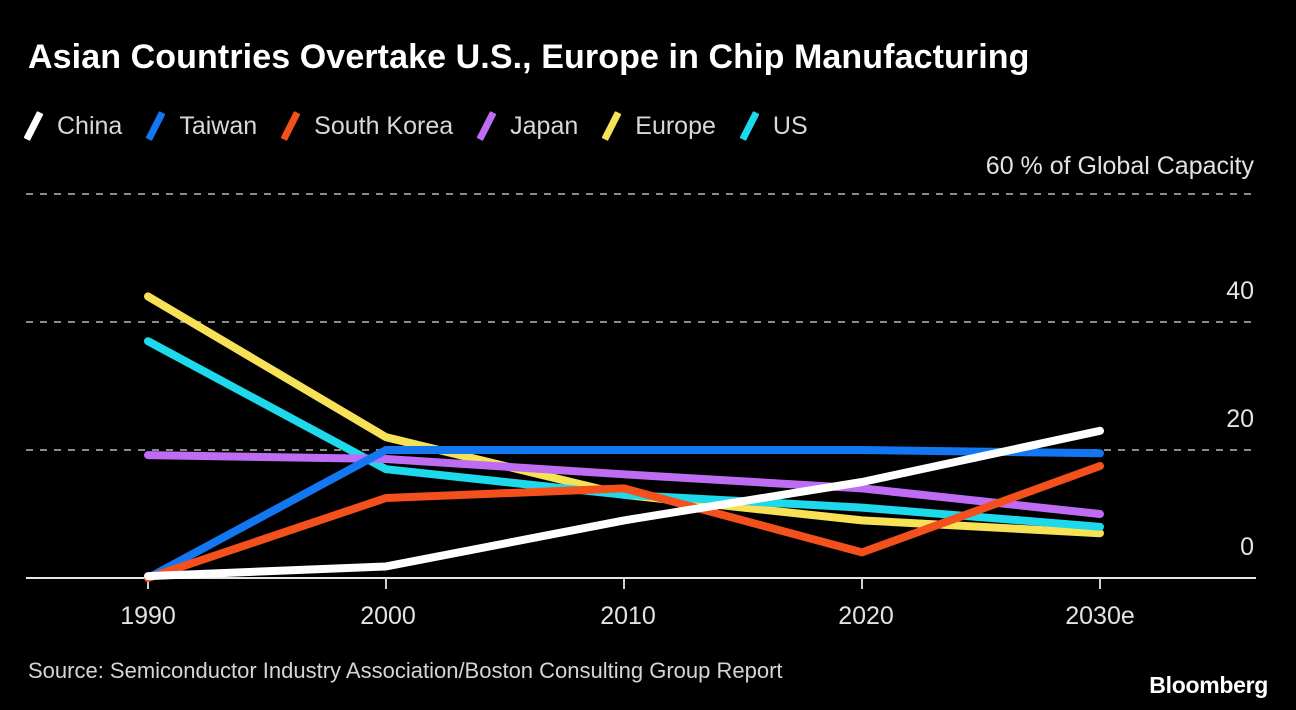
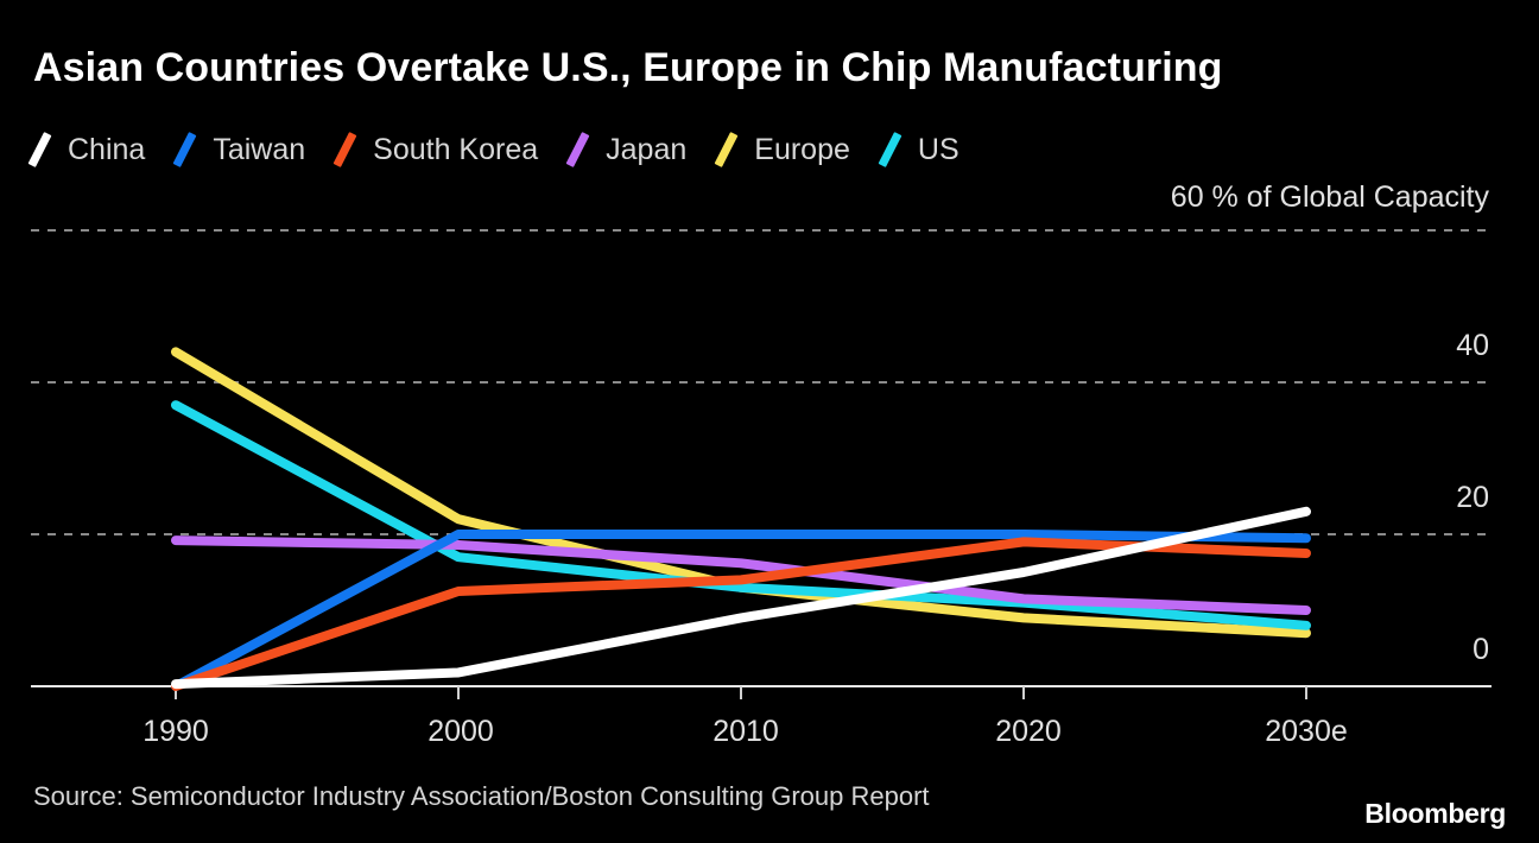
South Korea/2020: 4 -> 19
Japan/2020: 14 -> 12
